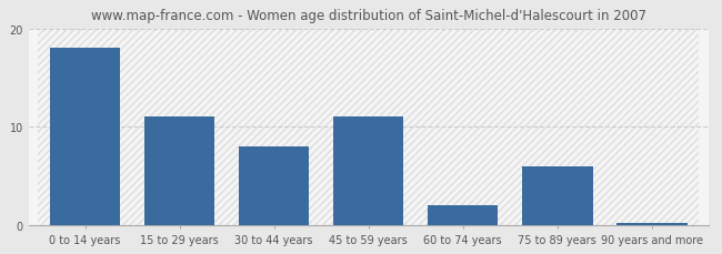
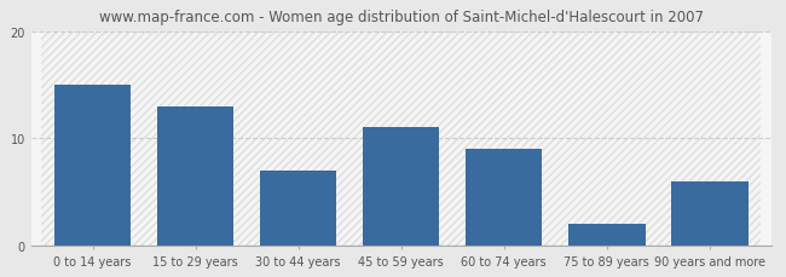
0 to 14 years: 18.0 -> 15.0
15 to 29 years: 11.0 -> 13.0
30 to 44 years: 8.0 -> 7.0
60 to 74 years: 2.0 -> 9.0
75 to 89 years: 6.0 -> 2.0
90 years and more: 0.2 -> 6.0
